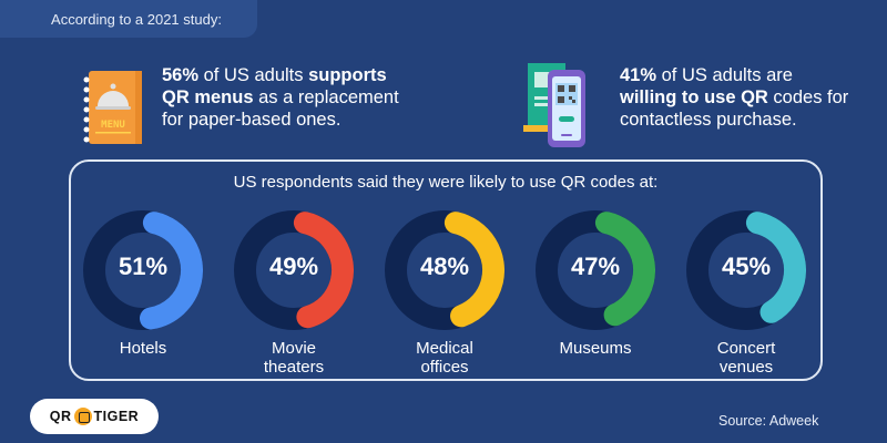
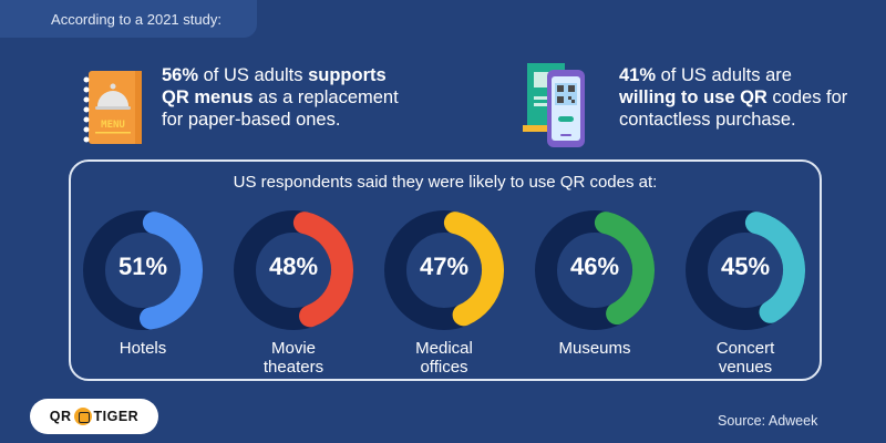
Movie theaters: 49% -> 48%
Medical offices: 48% -> 47%
Museums: 47% -> 46%
